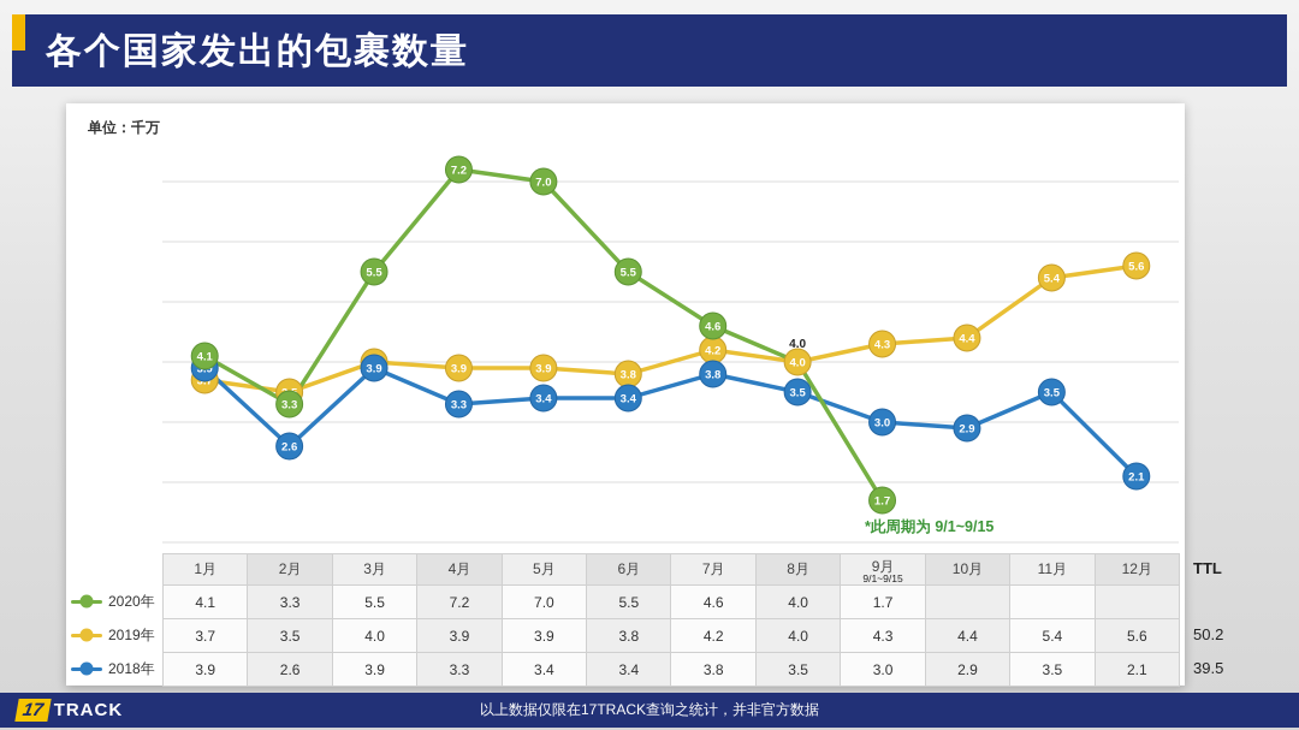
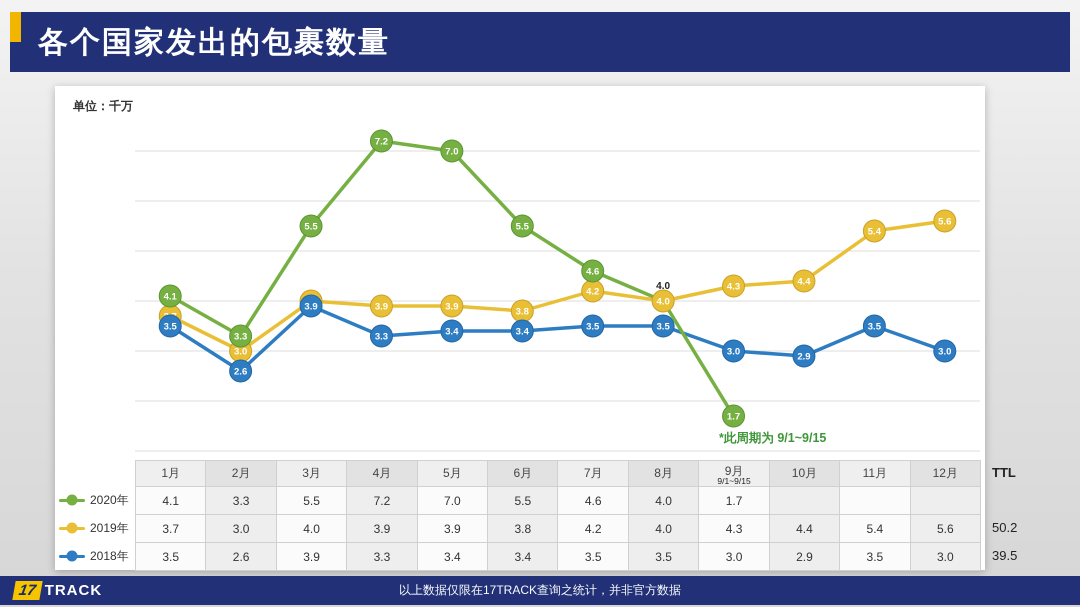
2018年/1月: 3.9 -> 3.5
2019年/2月: 3.5 -> 3.0
2018年/7月: 3.8 -> 3.5
2018年/12月: 2.1 -> 3.0
